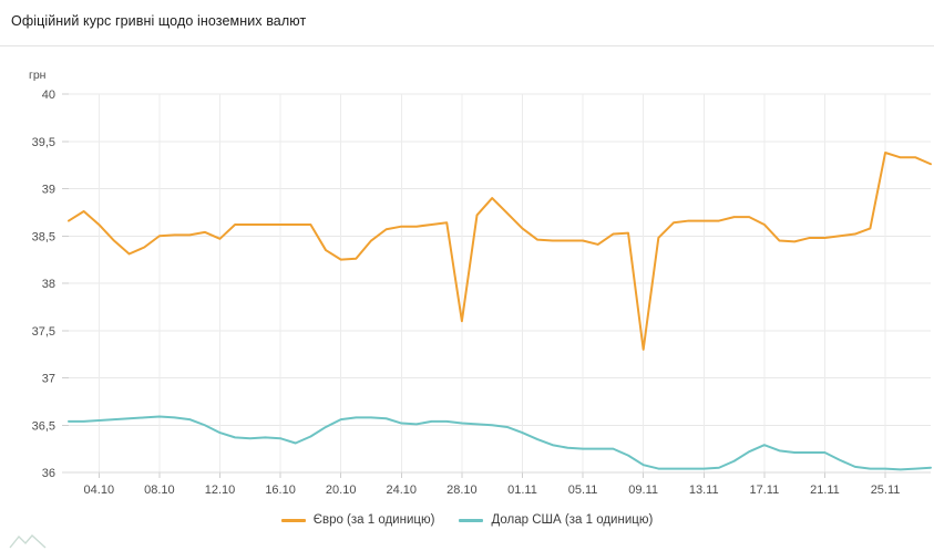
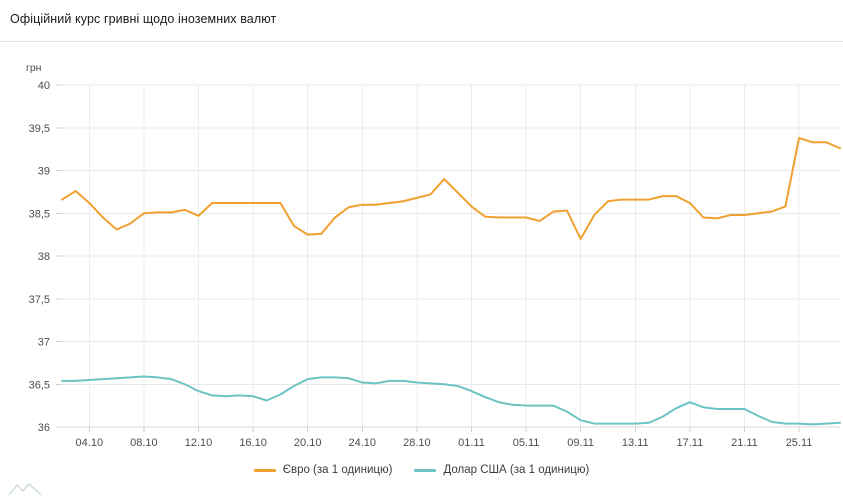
Євро (за 1 одиницю)/28.10: 37.6 -> 38.7
Євро (за 1 одиницю)/09.11: 37.3 -> 38.2
